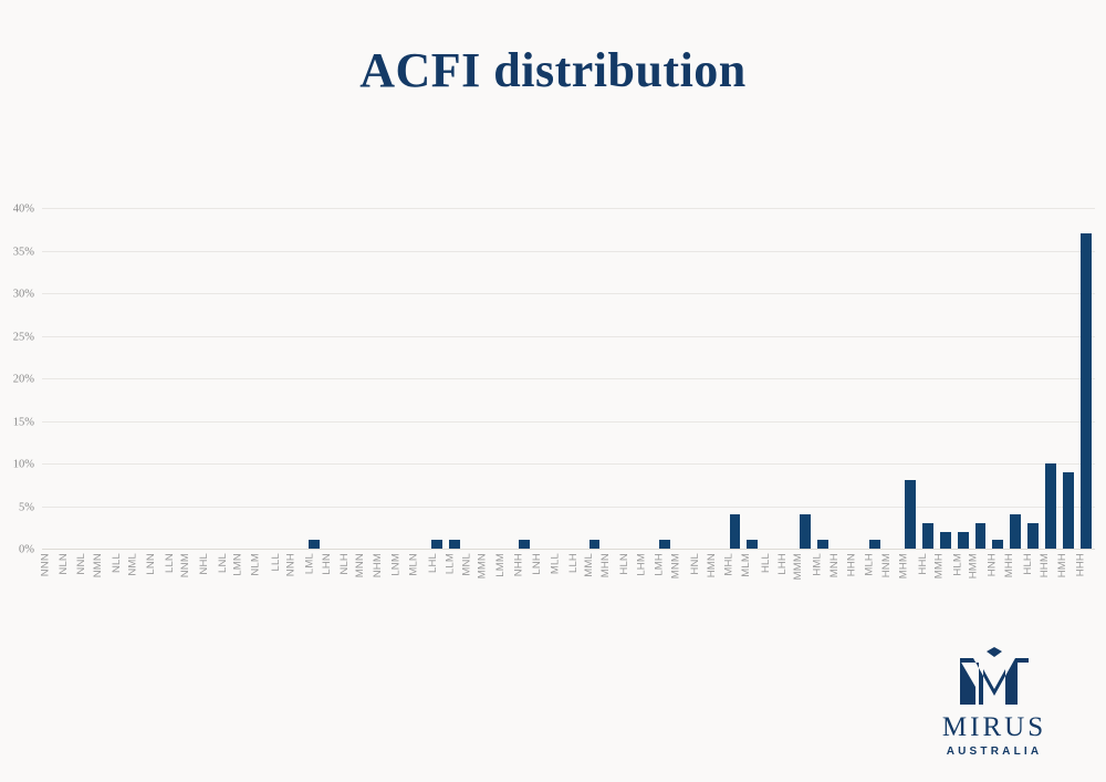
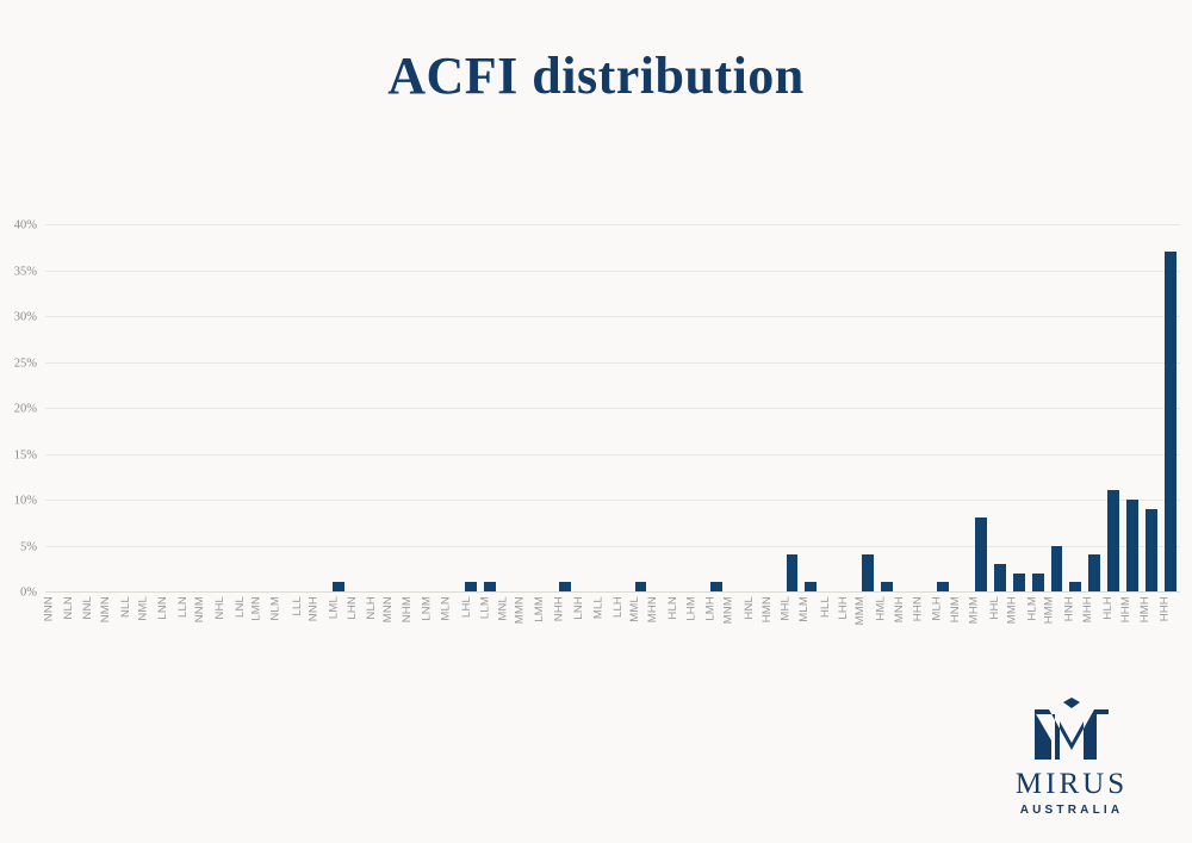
HMM: 3% -> 5%
HLH: 3% -> 11%
